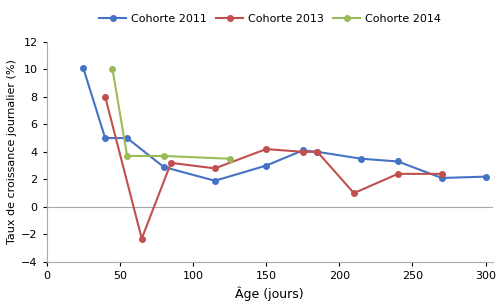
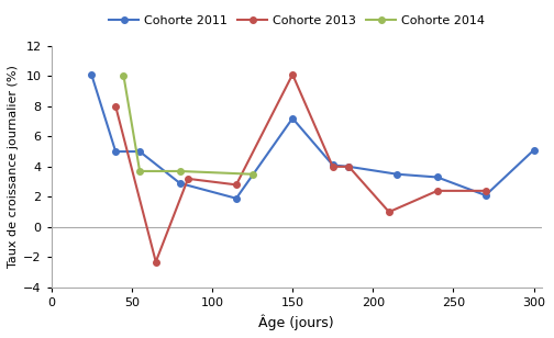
Cohorte 2011/150: 3.0 -> 7.2
Cohorte 2013/150: 4.2 -> 10.1
Cohorte 2011/300: 2.2 -> 5.1
